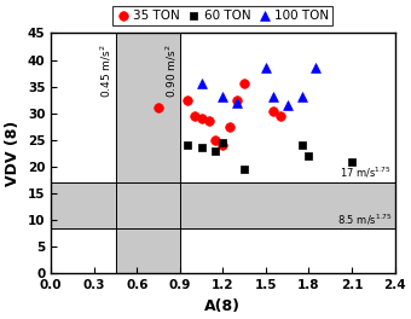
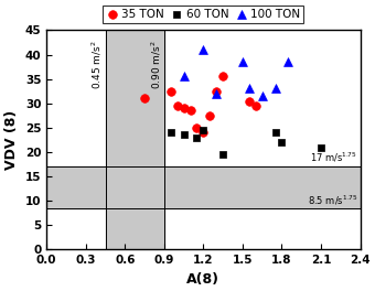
100 TON/1.2: 33.0 -> 41.0
